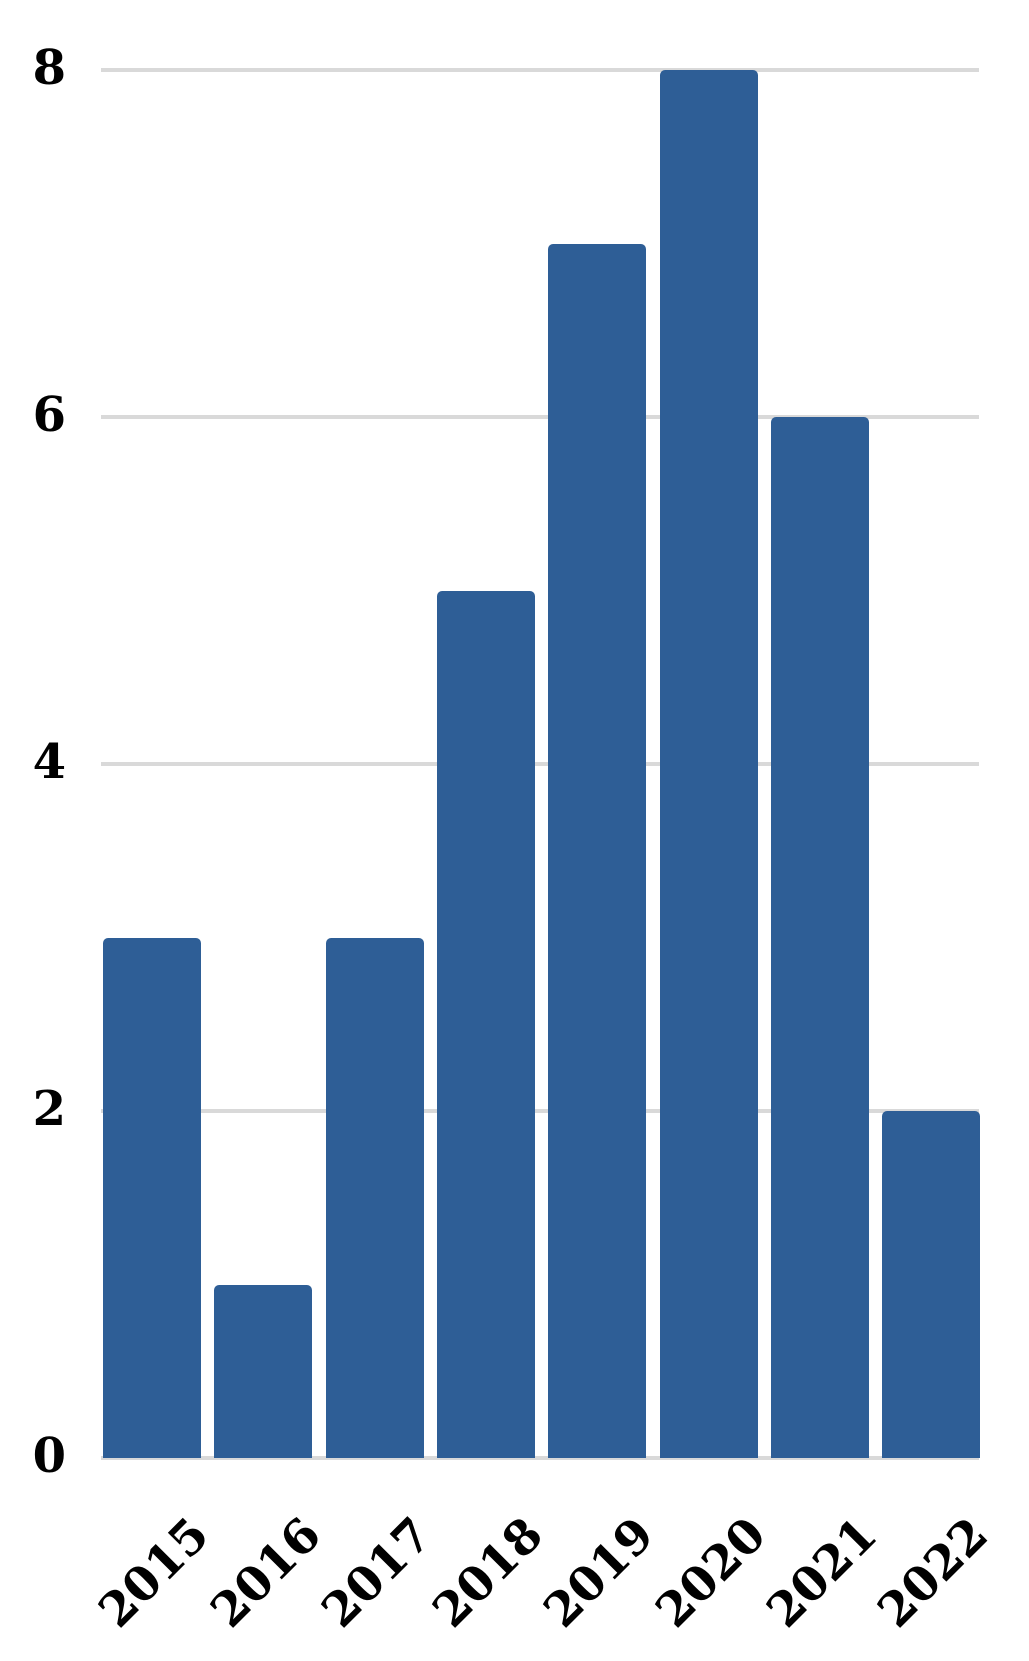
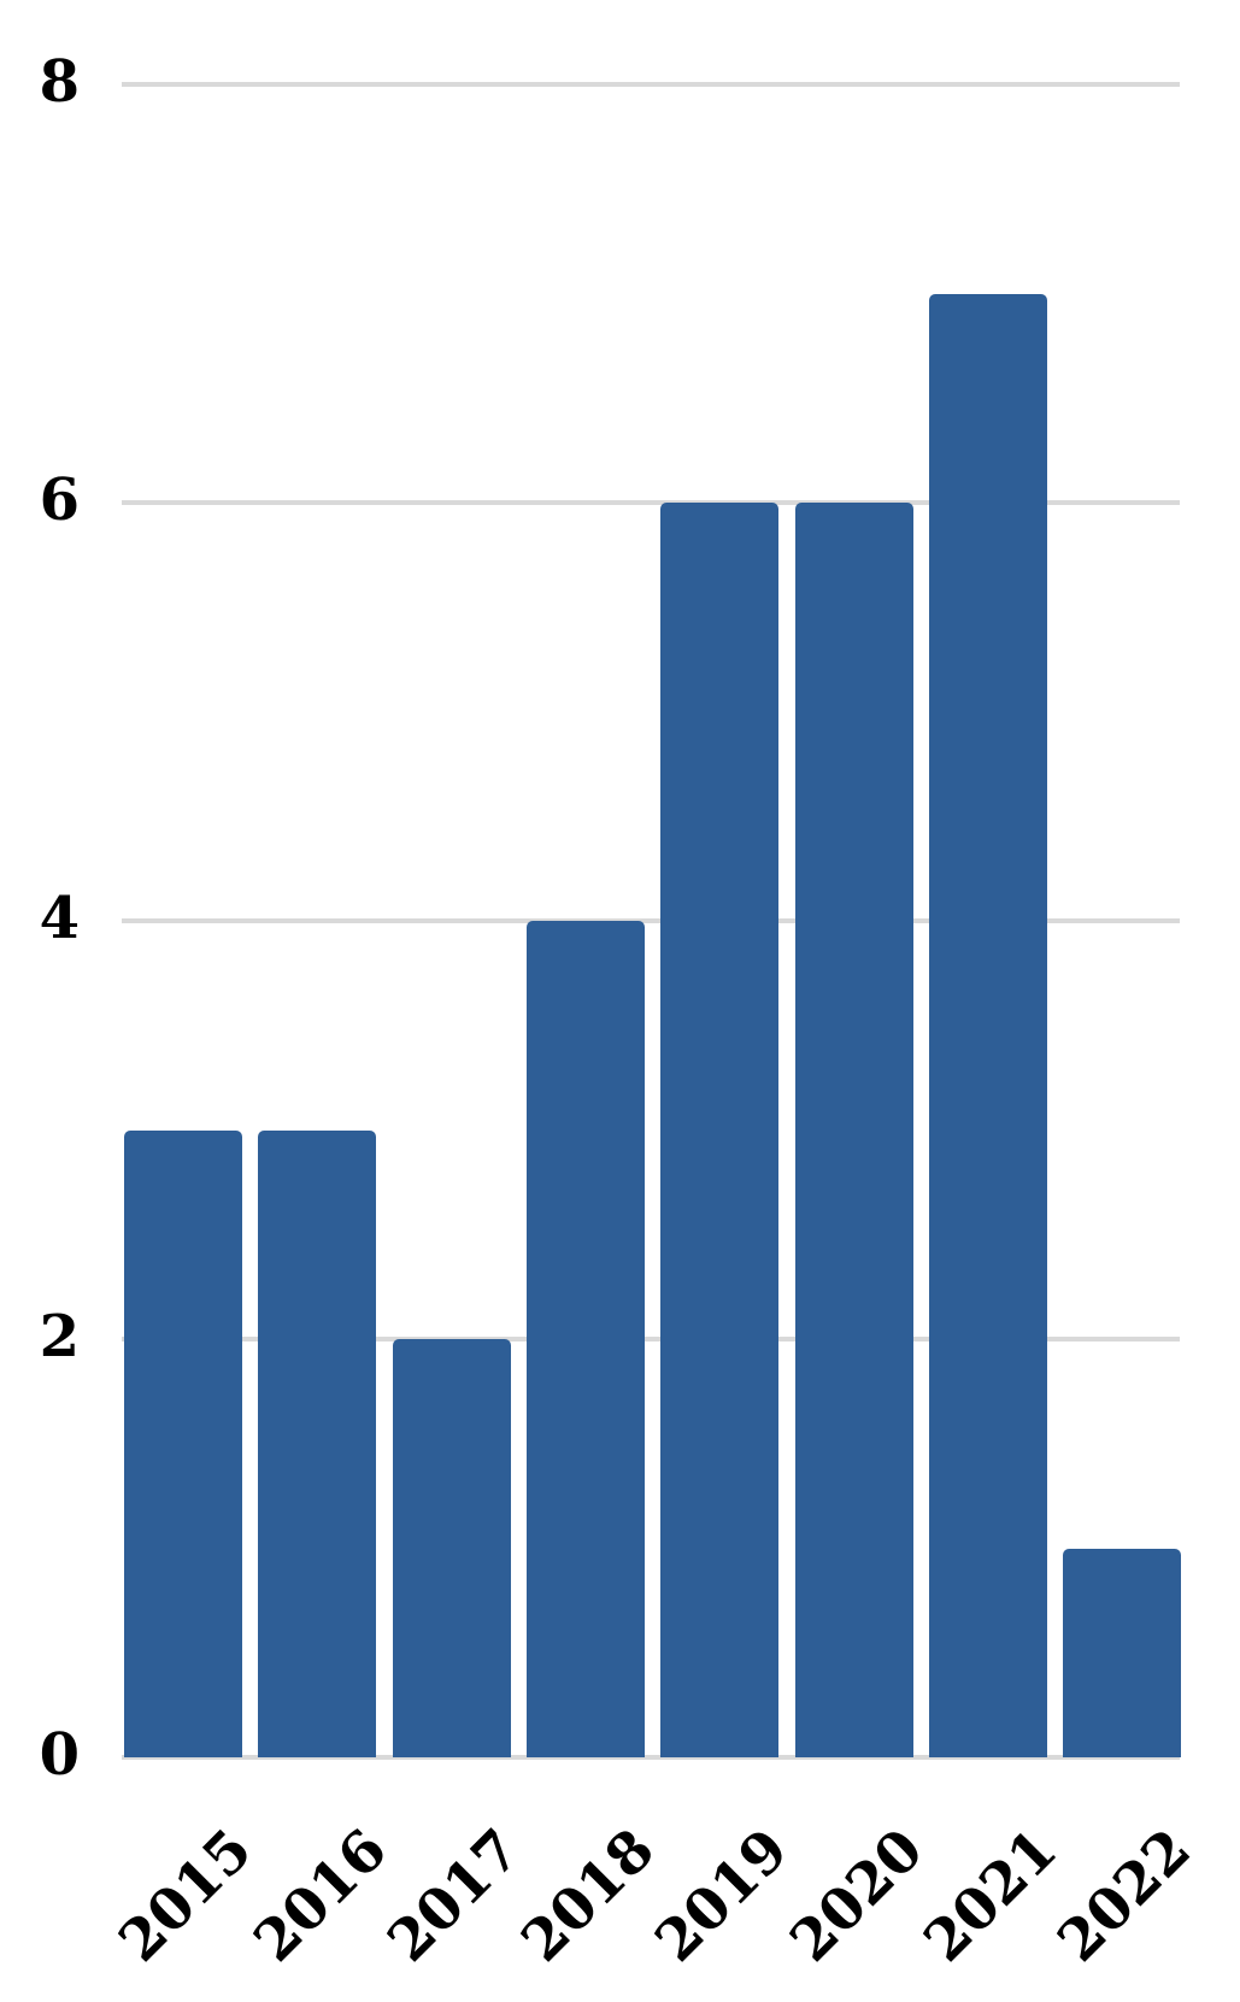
2016: 1 -> 3
2017: 3 -> 2
2018: 5 -> 4
2019: 7 -> 6
2020: 8 -> 6
2021: 6 -> 7
2022: 2 -> 1
